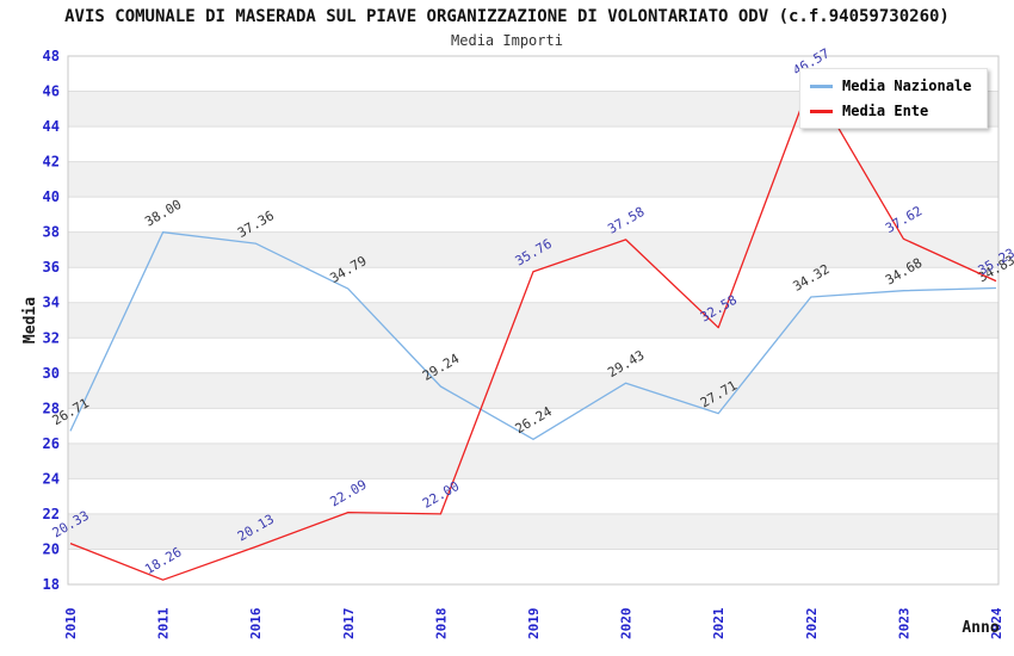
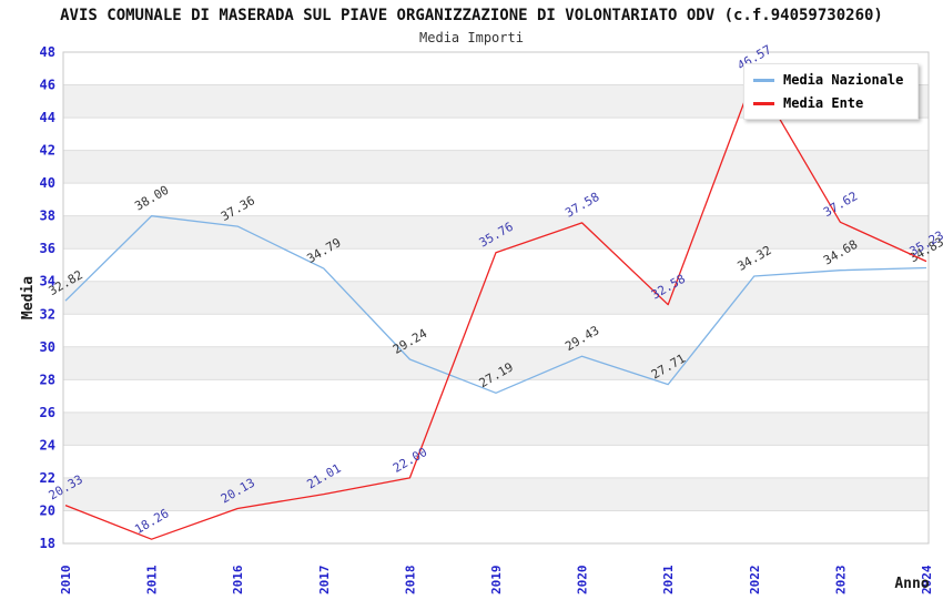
Media Nazionale/2010: 26.71 -> 32.82
Media Ente/2017: 22.09 -> 21.01
Media Nazionale/2019: 26.24 -> 27.19
